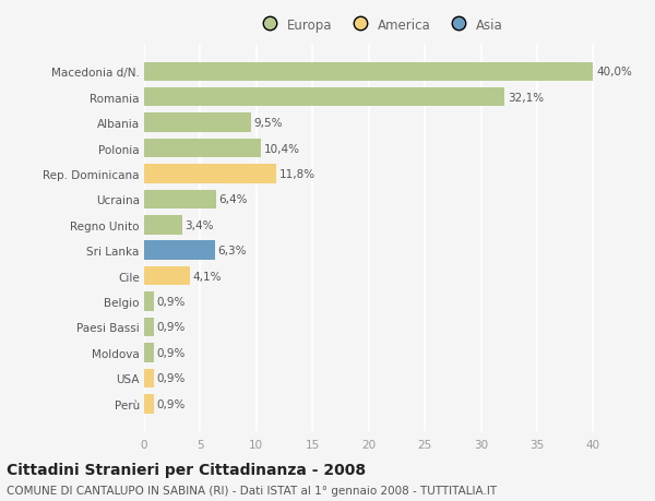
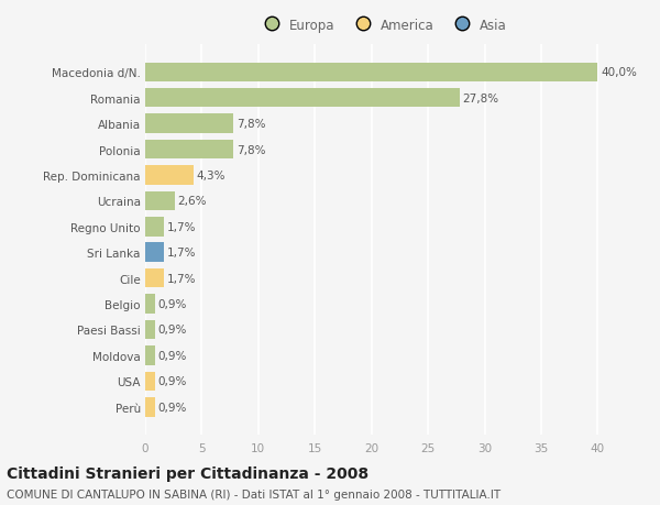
Romania: 32,1% -> 27,8%
Albania: 9,5% -> 7,8%
Polonia: 10,4% -> 7,8%
Rep. Dominicana: 11,8% -> 4,3%
Ucraina: 6,4% -> 2,6%
Regno Unito: 3,4% -> 1,7%
Sri Lanka: 6,3% -> 1,7%
Cile: 4,1% -> 1,7%
